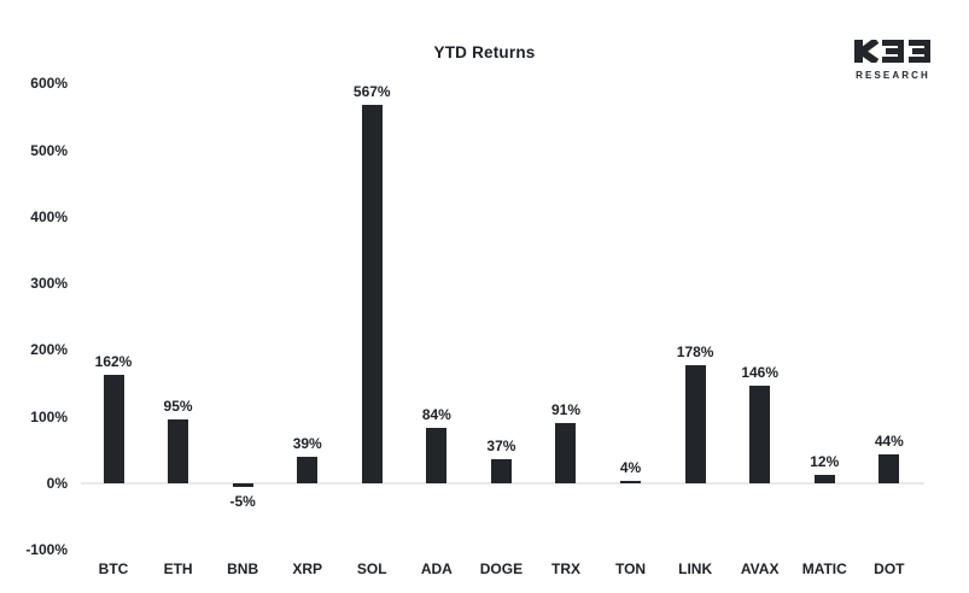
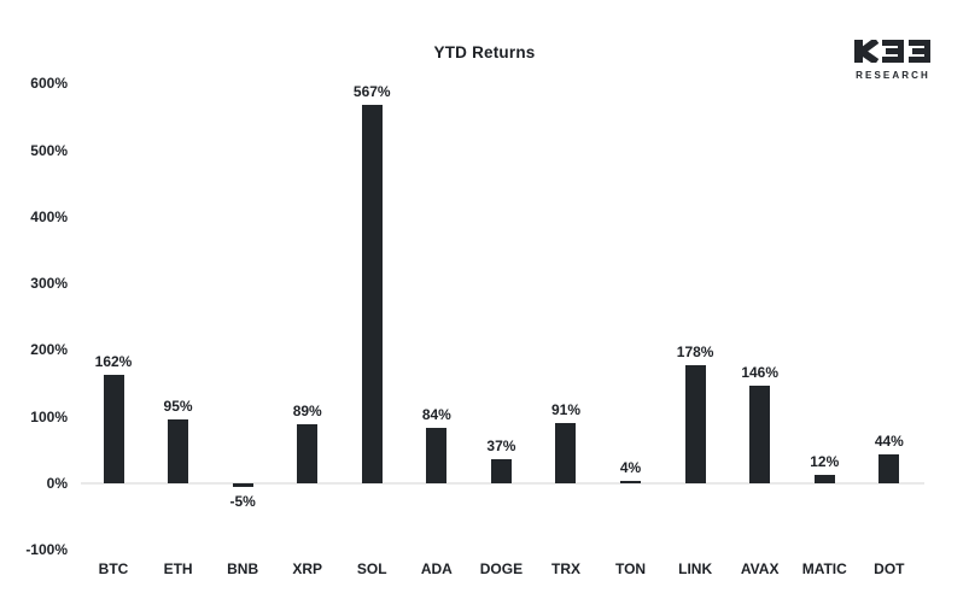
XRP: 39% -> 89%
